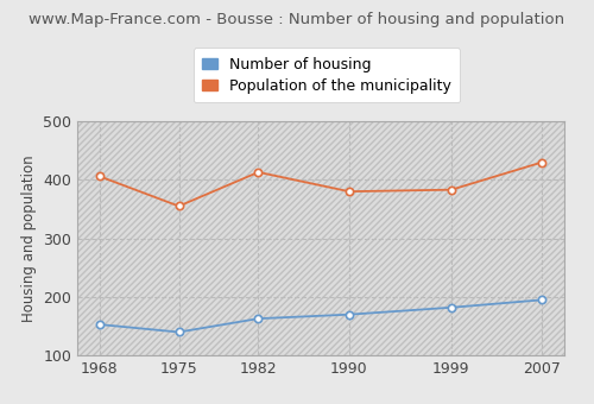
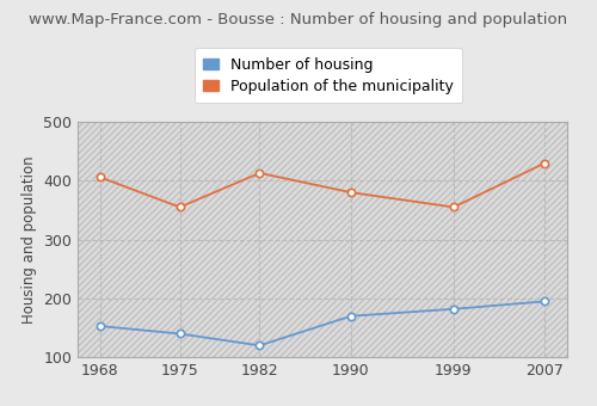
Number of housing/1982: 163 -> 120
Population of the municipality/1999: 383 -> 355
